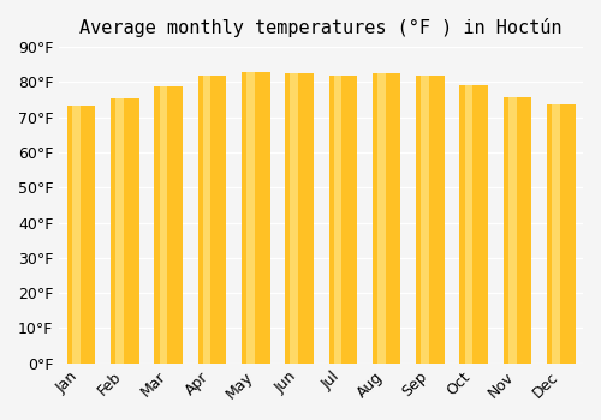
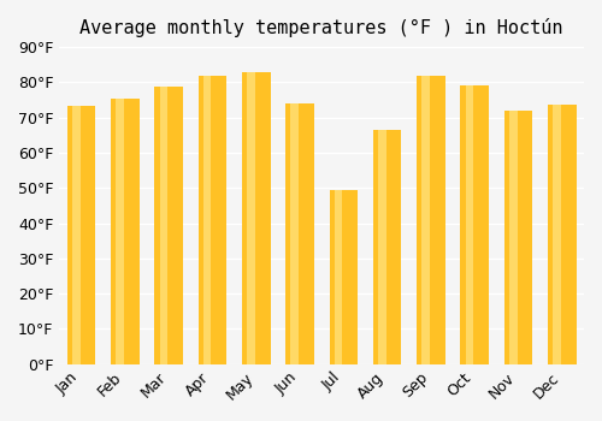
Jun: 82.6°F -> 74.0°F
Jul: 82.0°F -> 49.5°F
Aug: 82.6°F -> 66.5°F
Nov: 75.7°F -> 72.0°F
